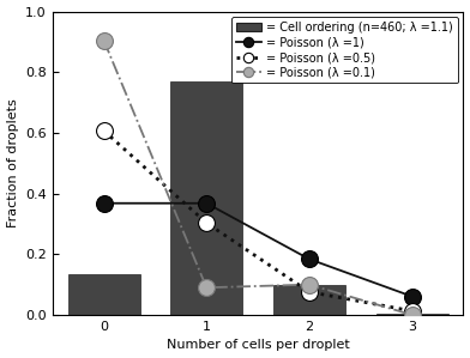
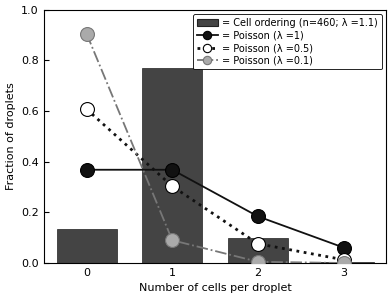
= Poisson (λ =0.1)/2: 0.100 -> 0.005
